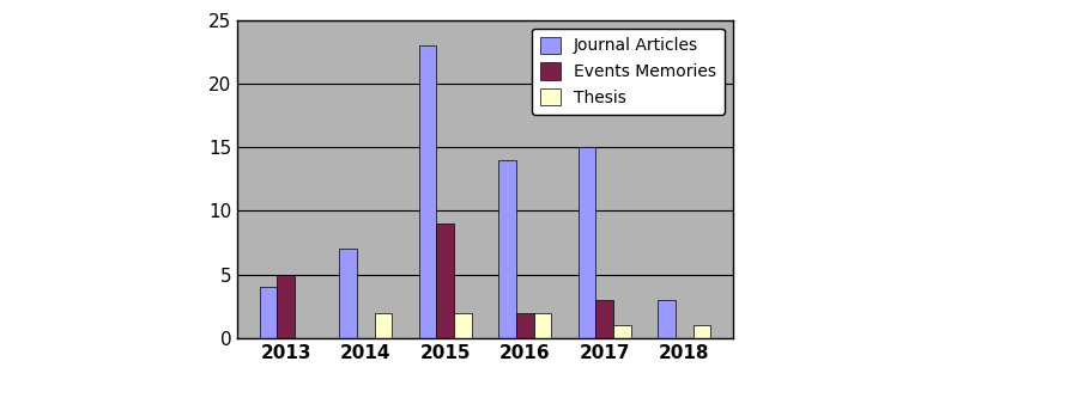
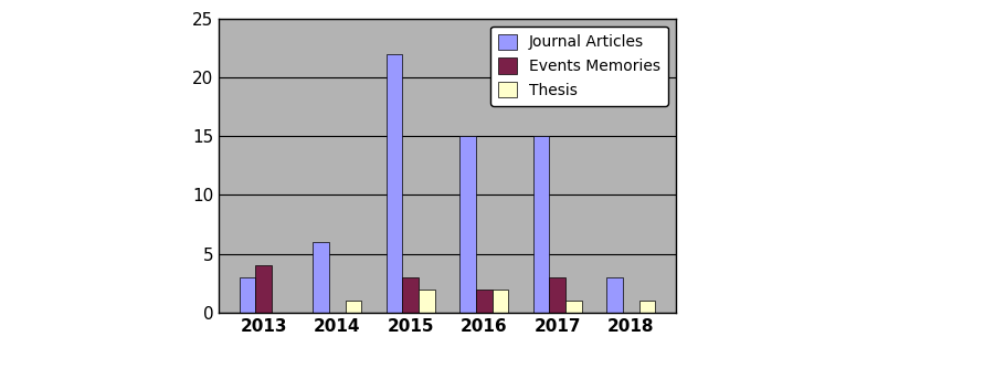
Journal Articles/2013: 4 -> 3
Events Memories/2013: 5 -> 4
Journal Articles/2014: 7 -> 6
Thesis/2014: 2 -> 1
Journal Articles/2015: 23 -> 22
Events Memories/2015: 9 -> 3
Journal Articles/2016: 14 -> 15
